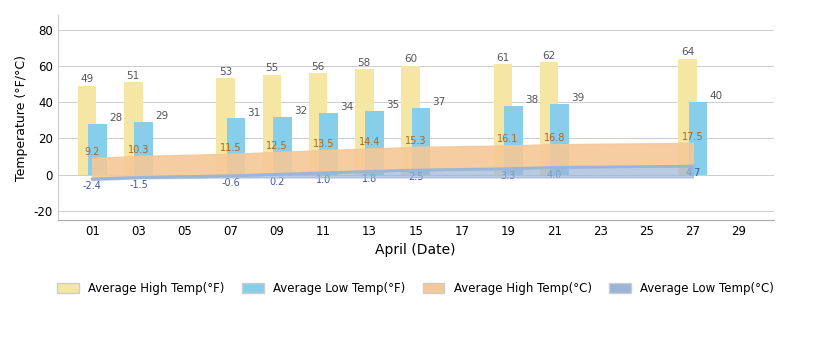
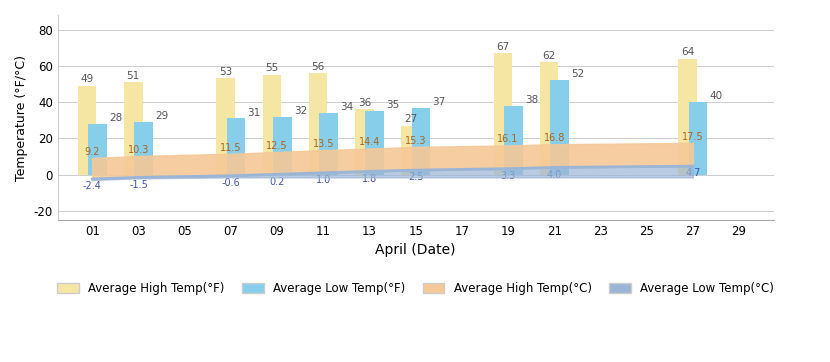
Average High Temp(°F)/13: 58 -> 36
Average High Temp(°F)/15: 60 -> 27
Average High Temp(°F)/19: 61 -> 67
Average Low Temp(°F)/21: 39 -> 52
